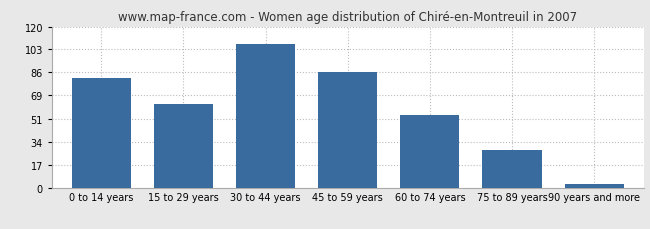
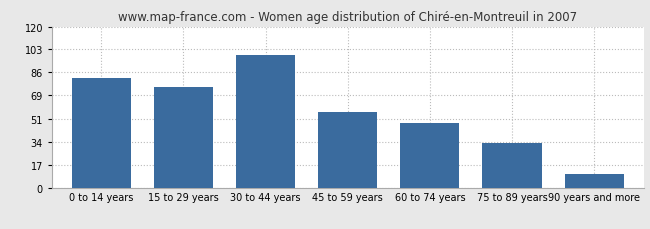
15 to 29 years: 62 -> 75
30 to 44 years: 107 -> 99
45 to 59 years: 86 -> 56
60 to 74 years: 54 -> 48
75 to 89 years: 28 -> 33
90 years and more: 3 -> 10
